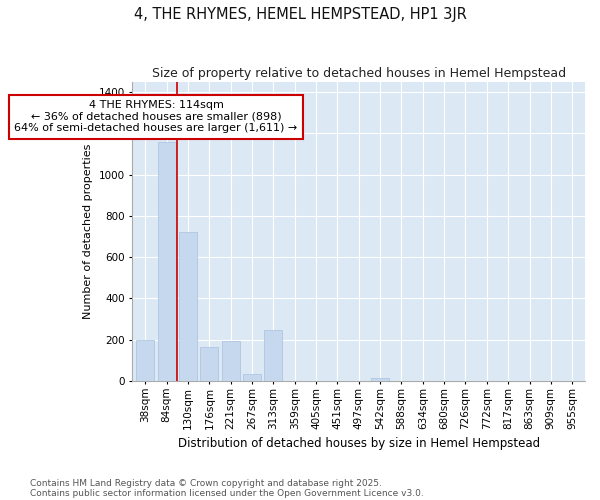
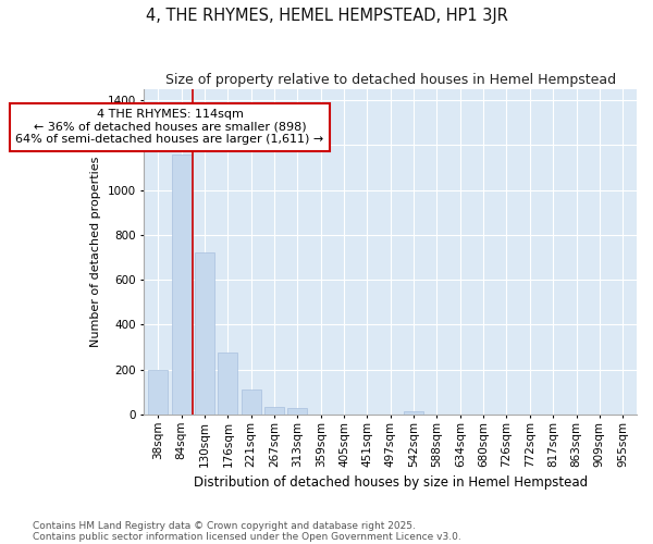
176sqm: 165 -> 275
221sqm: 195 -> 110
313sqm: 245 -> 30
